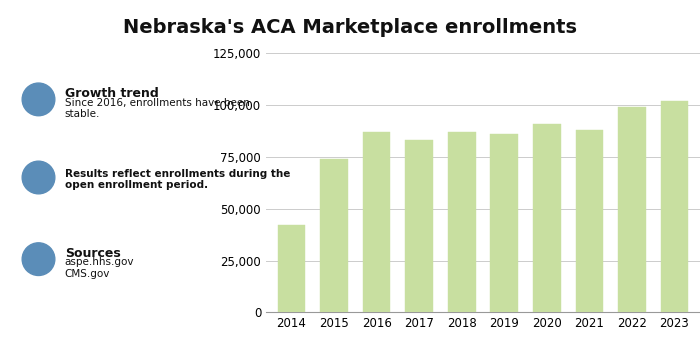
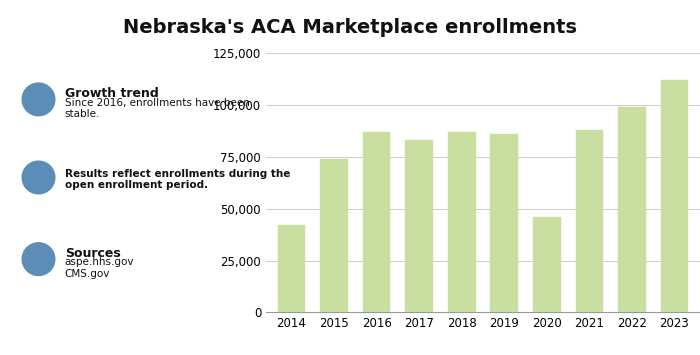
2020: 91,000 -> 46,000
2023: 102,000 -> 112,000
